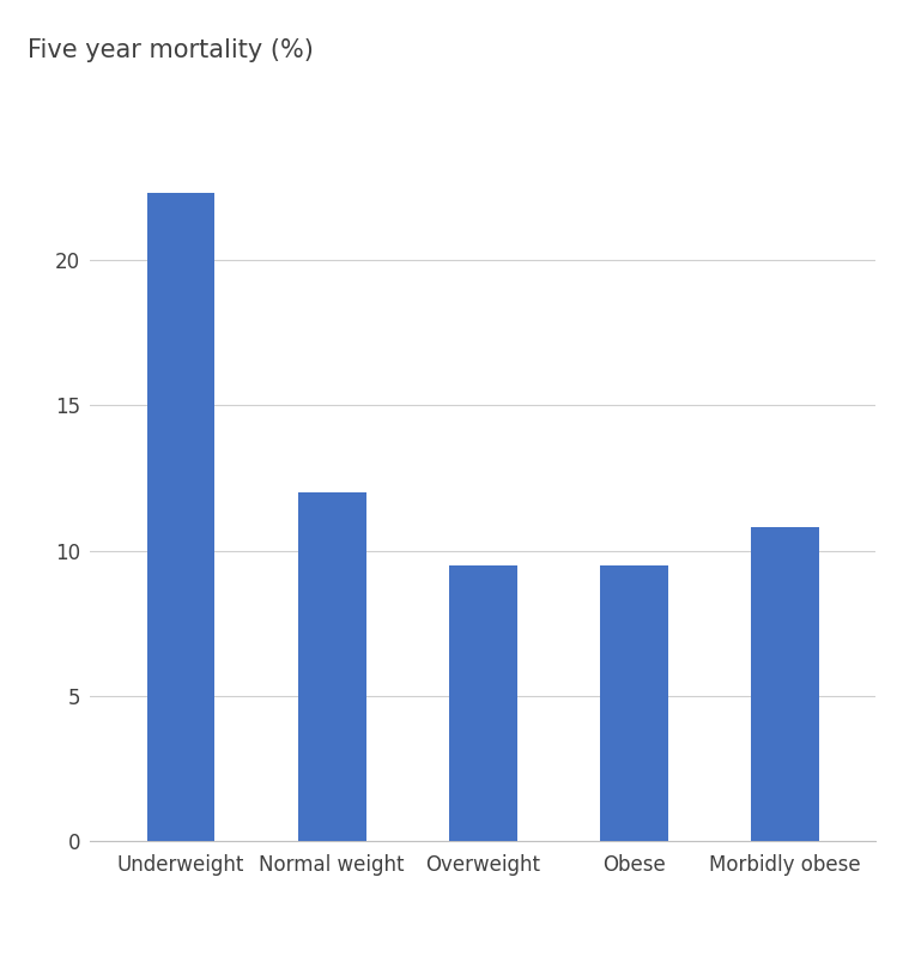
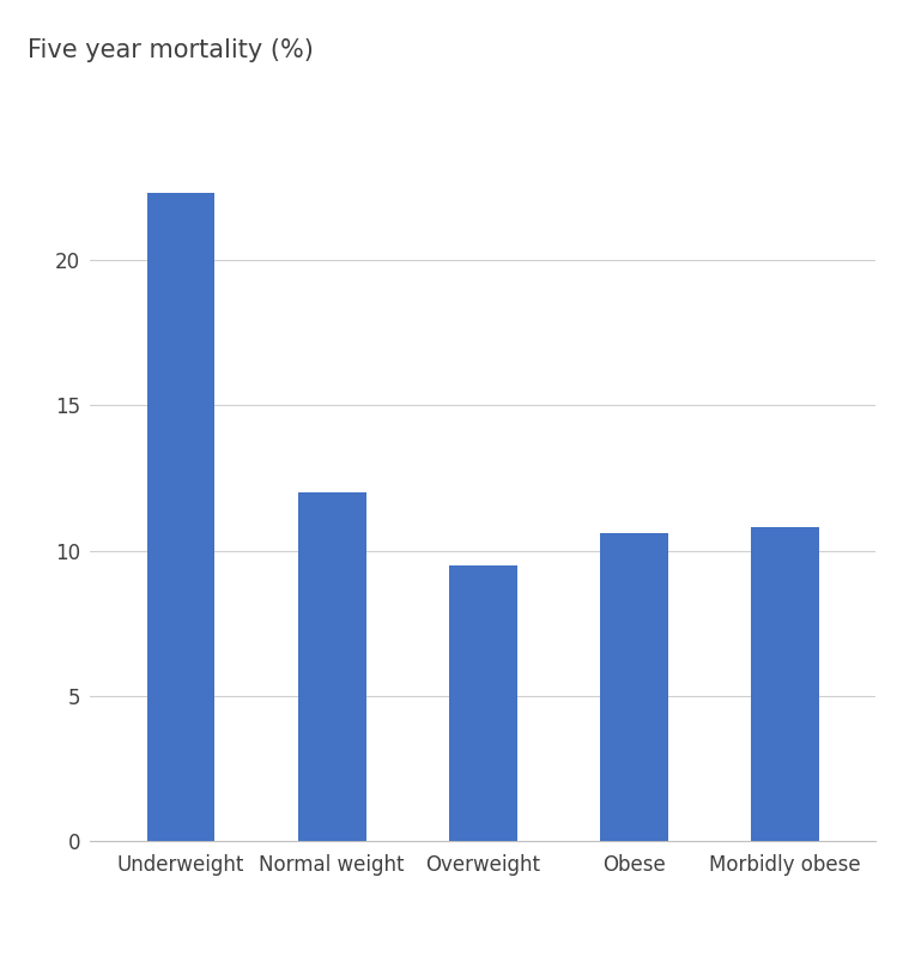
Obese: 9.5 -> 10.6
